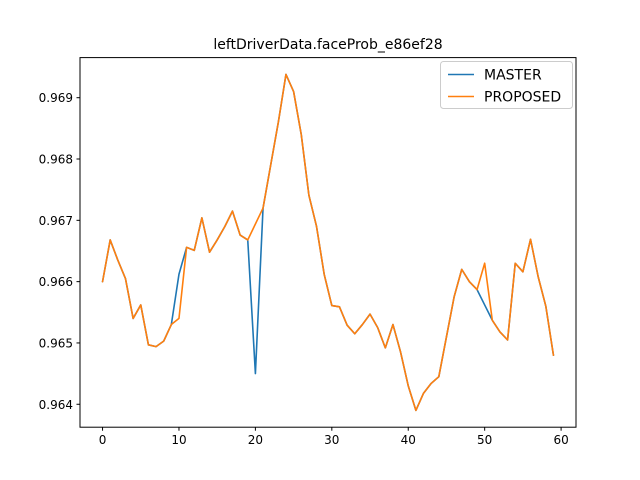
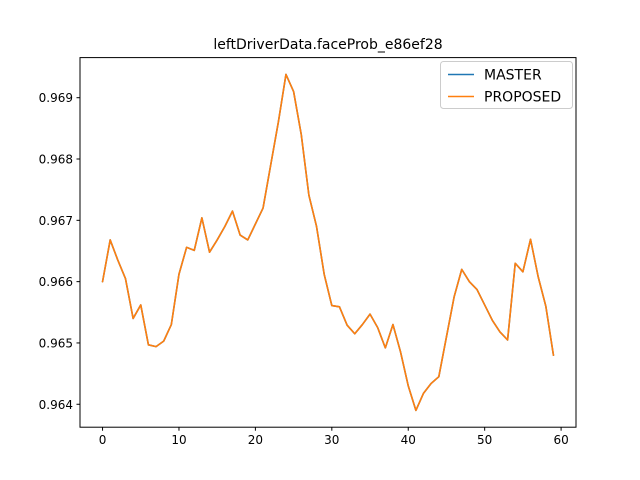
PROPOSED/10: 0.9654 -> 0.9661
MASTER/20: 0.9645 -> 0.9669
PROPOSED/50: 0.9663 -> 0.9656
